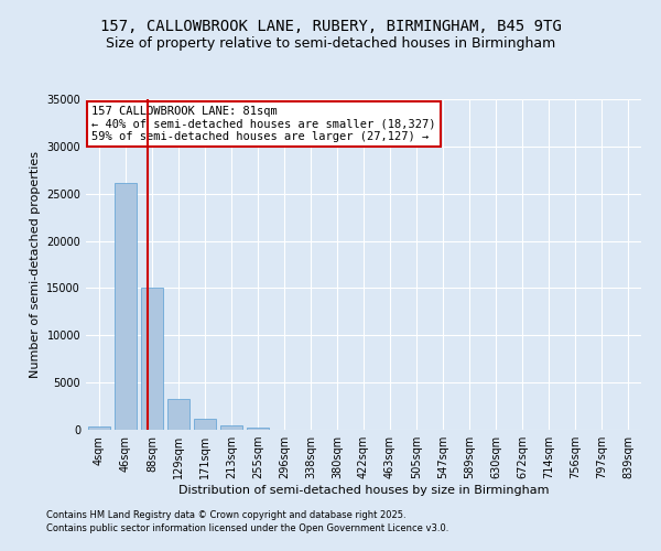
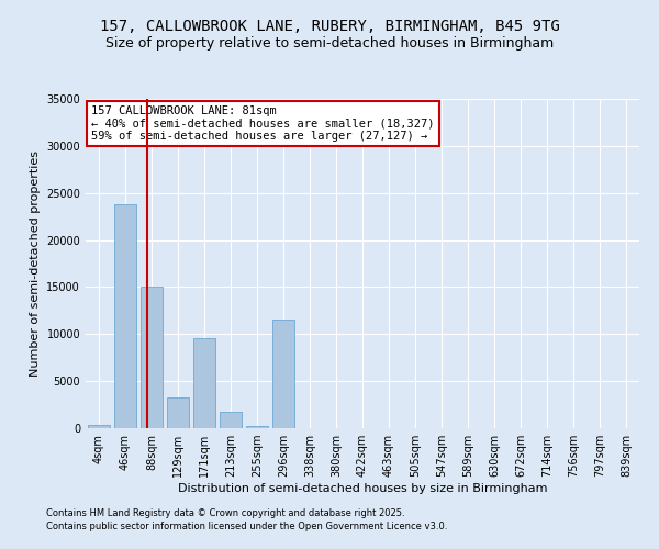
46sqm: 26100 -> 23800
171sqm: 1200 -> 9600
213sqm: 400 -> 1800
296sqm: 0 -> 11600
